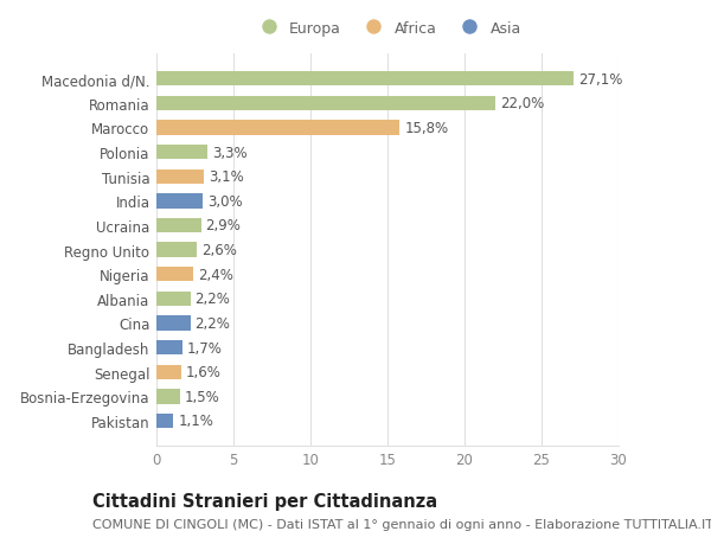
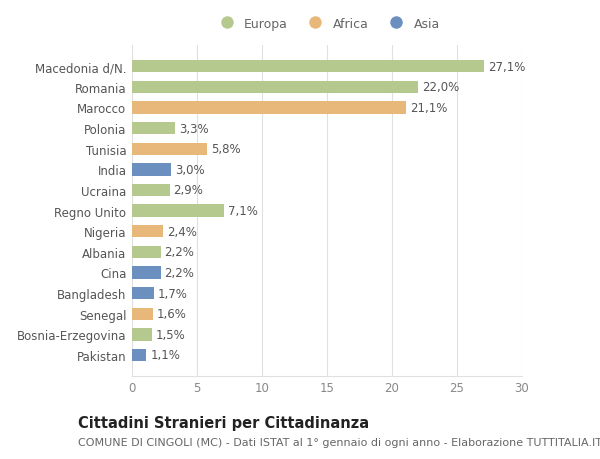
Marocco: 15,8% -> 21,1%
Tunisia: 3,1% -> 5,8%
Regno Unito: 2,6% -> 7,1%
